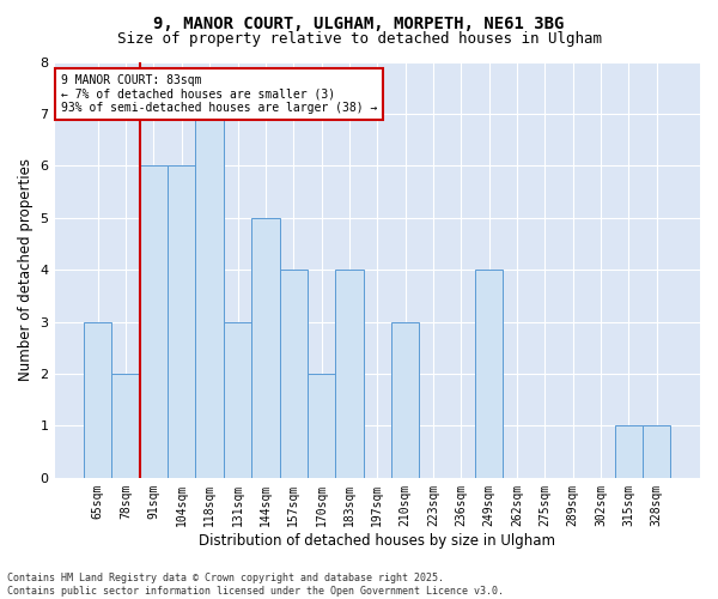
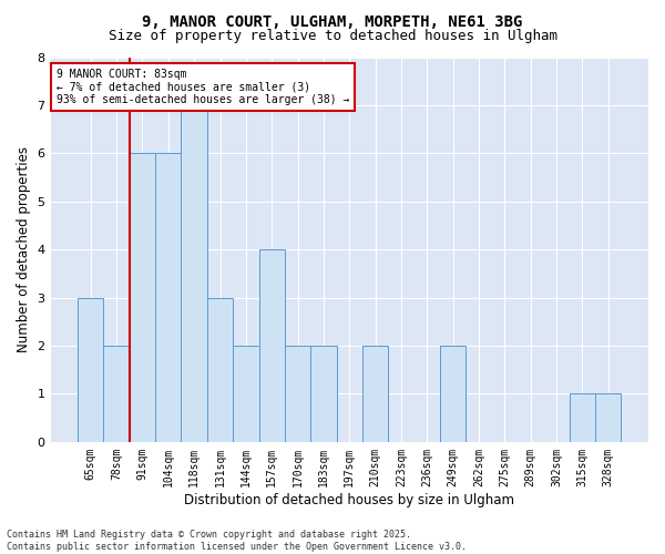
144sqm: 5 -> 2
183sqm: 4 -> 2
210sqm: 3 -> 2
249sqm: 4 -> 2
